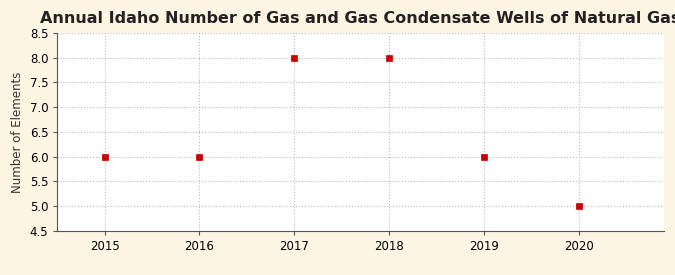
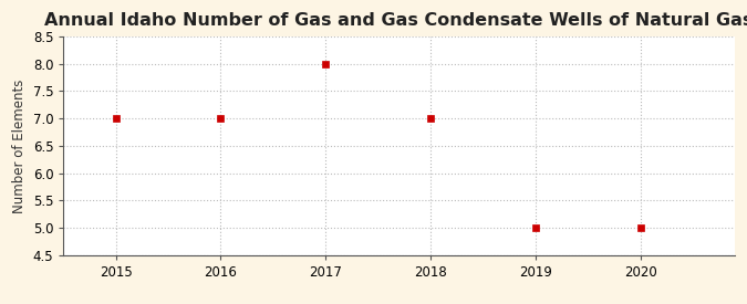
2015: 6 -> 7
2016: 6 -> 7
2018: 8 -> 7
2019: 6 -> 5
